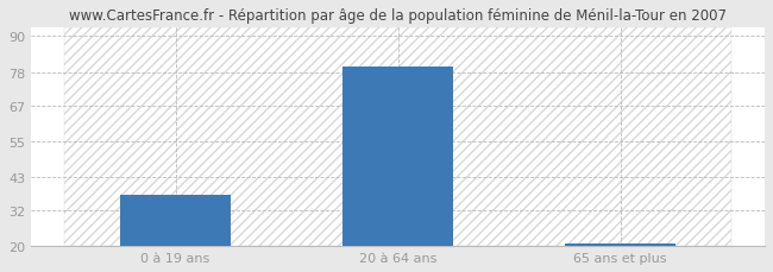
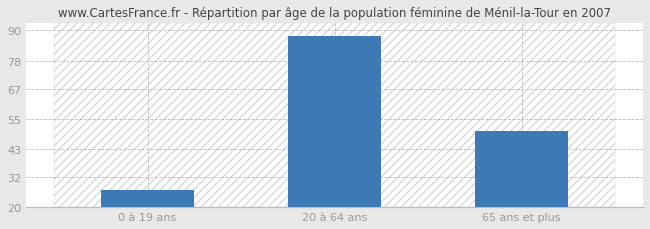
0 à 19 ans: 37 -> 27
20 à 64 ans: 80 -> 88
65 ans et plus: 21 -> 50
